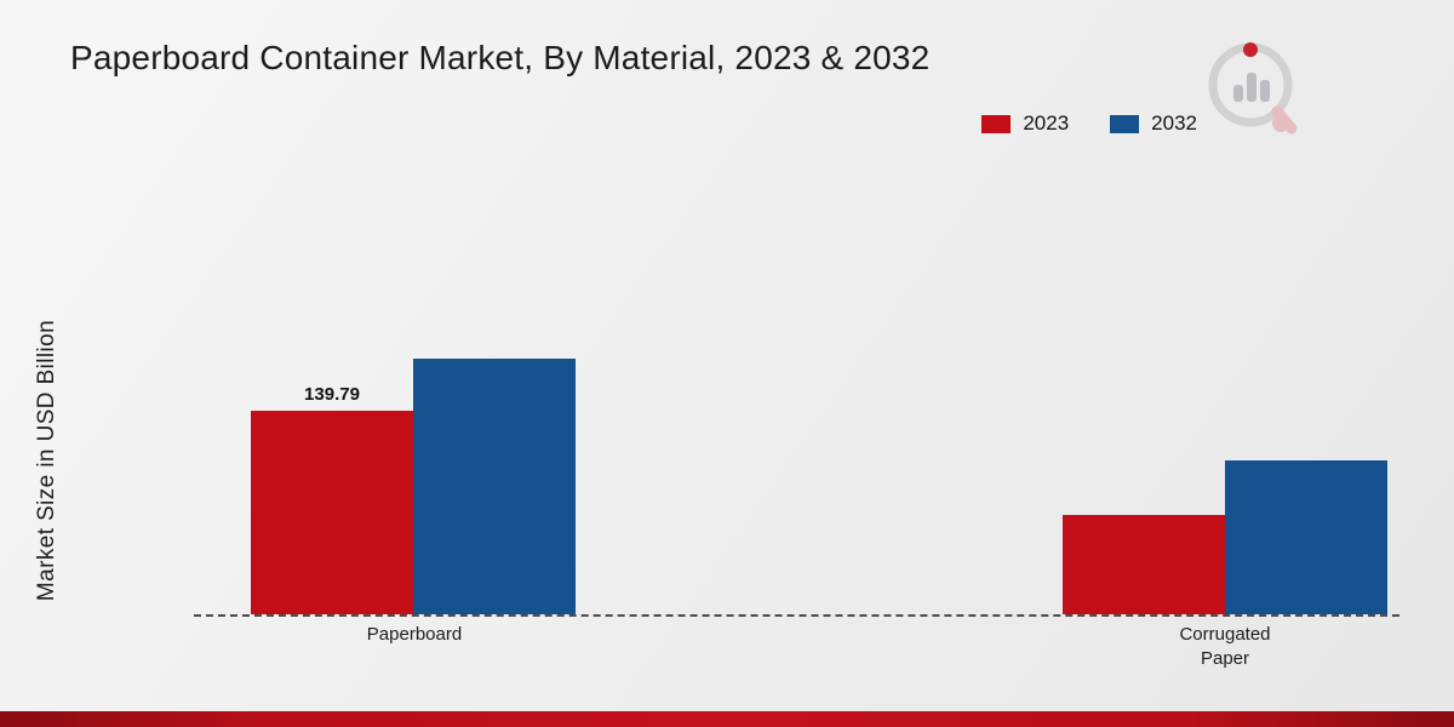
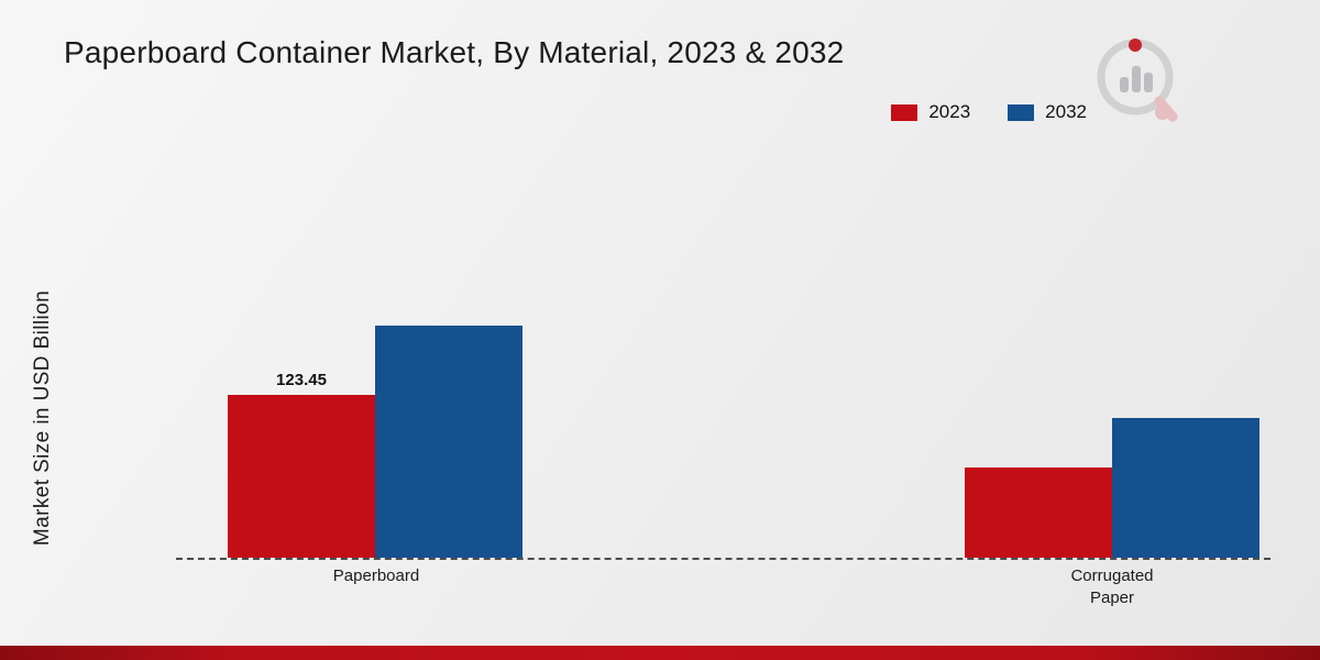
2023/Paperboard: 139.79 -> 123.45
